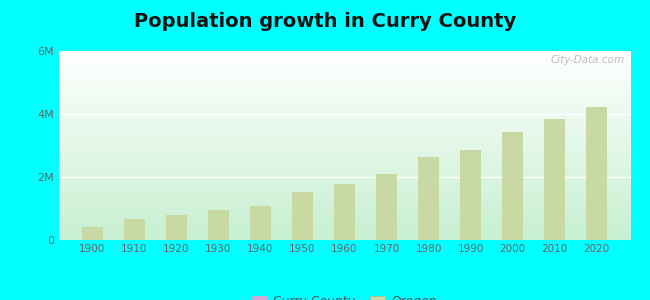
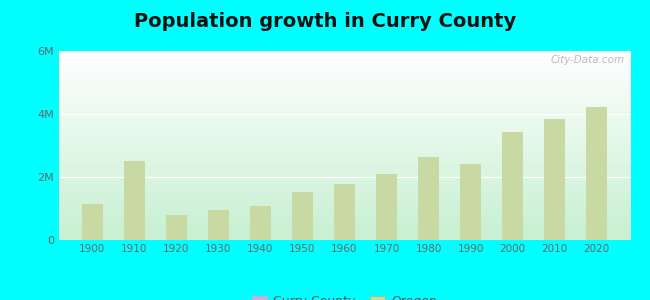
1900: 0.41M -> 1.15M
1910: 0.67M -> 2.50M
1990: 2.84M -> 2.40M
